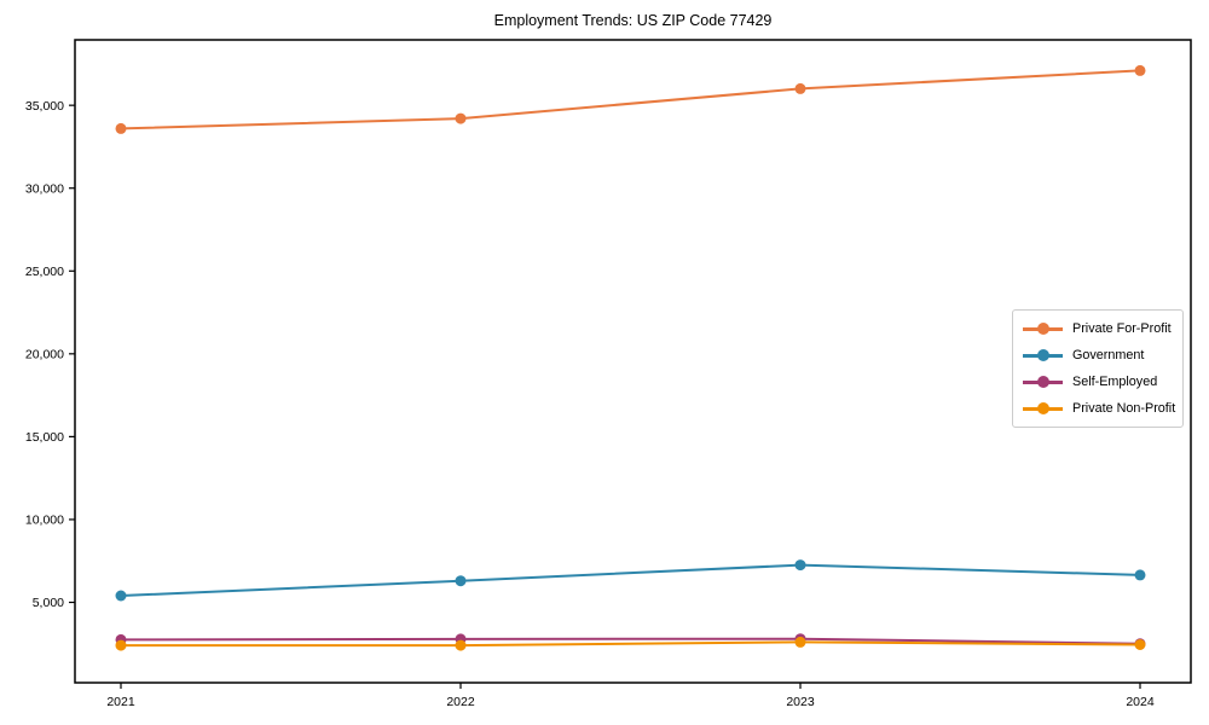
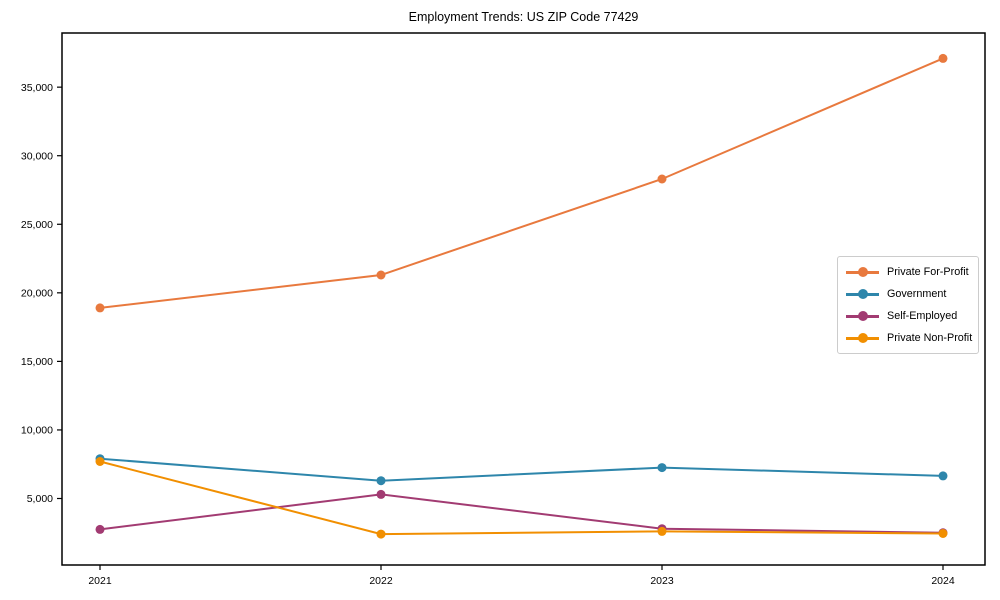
Private For-Profit/2021: 33600 -> 18900
Government/2021: 5400 -> 7900
Private Non-Profit/2021: 2400 -> 7700
Private For-Profit/2022: 34200 -> 21300
Self-Employed/2022: 2800 -> 5300
Private For-Profit/2023: 36000 -> 28300
